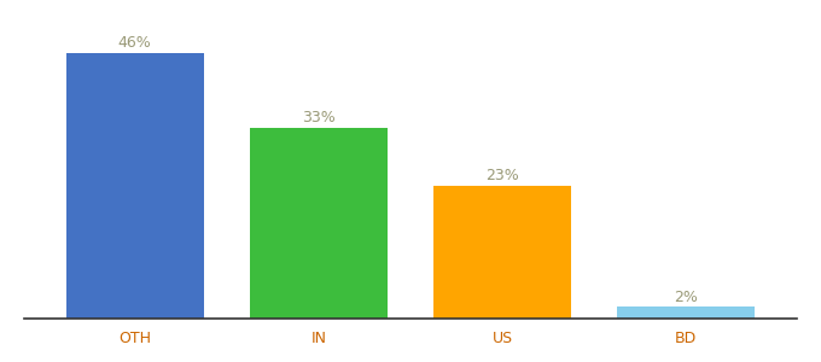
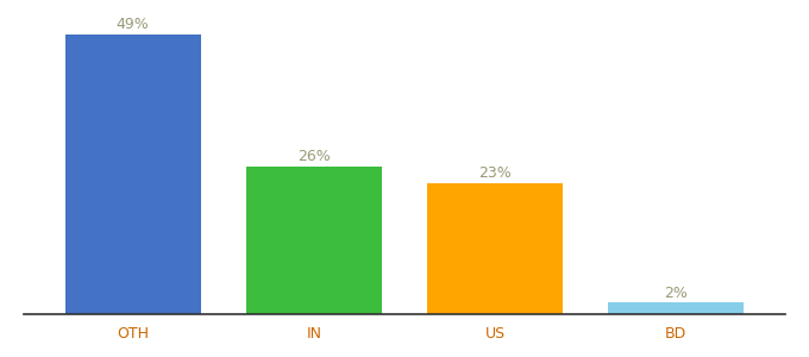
OTH: 46% -> 49%
IN: 33% -> 26%
